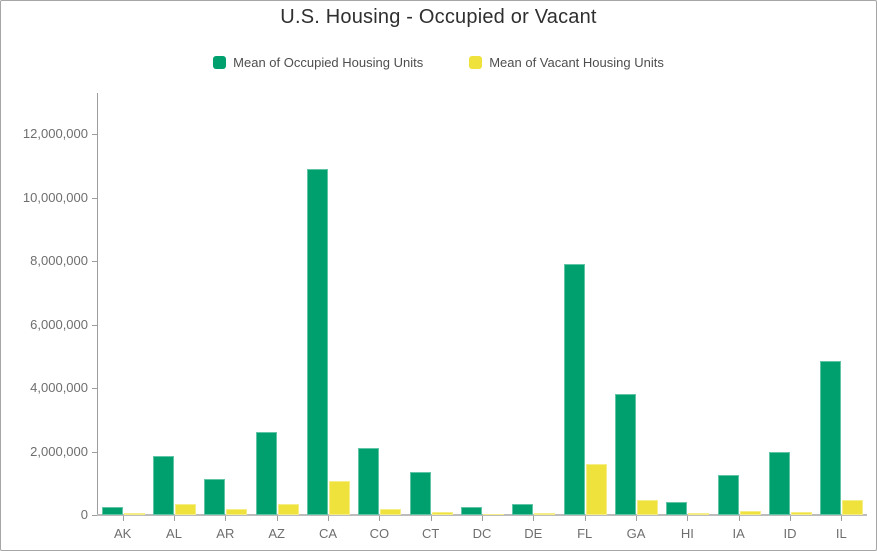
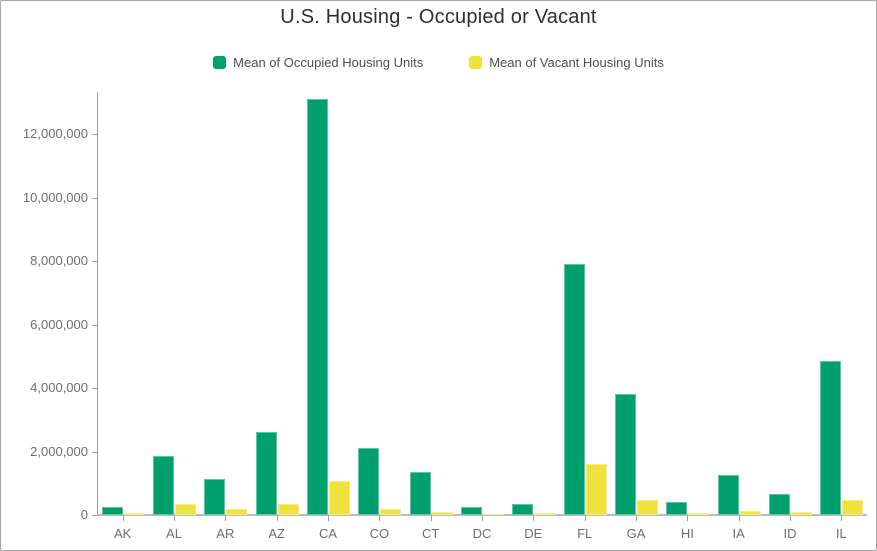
Mean of Occupied Housing Units/CA: 10900000 -> 13100000
Mean of Occupied Housing Units/ID: 2000000 -> 600000
